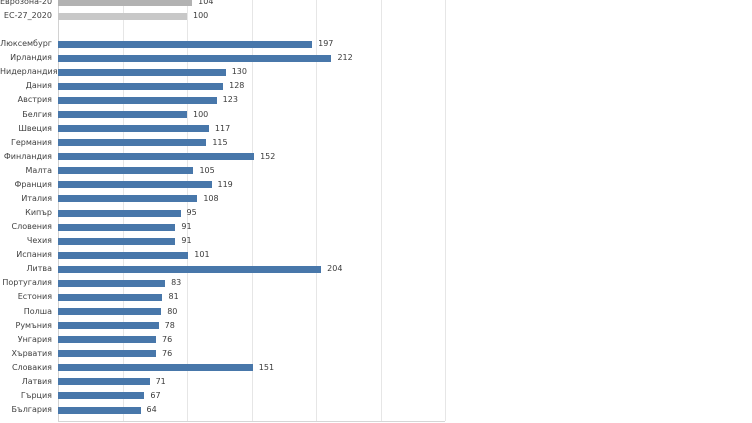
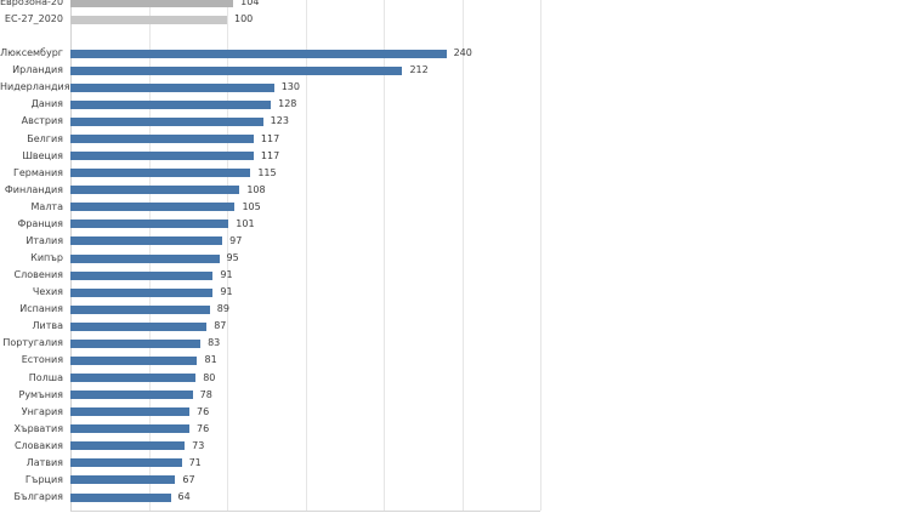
Люксембург: 197 -> 240
Белгия: 100 -> 117
Финландия: 152 -> 108
Франция: 119 -> 101
Италия: 108 -> 97
Испания: 101 -> 89
Литва: 204 -> 87
Словакия: 151 -> 73
